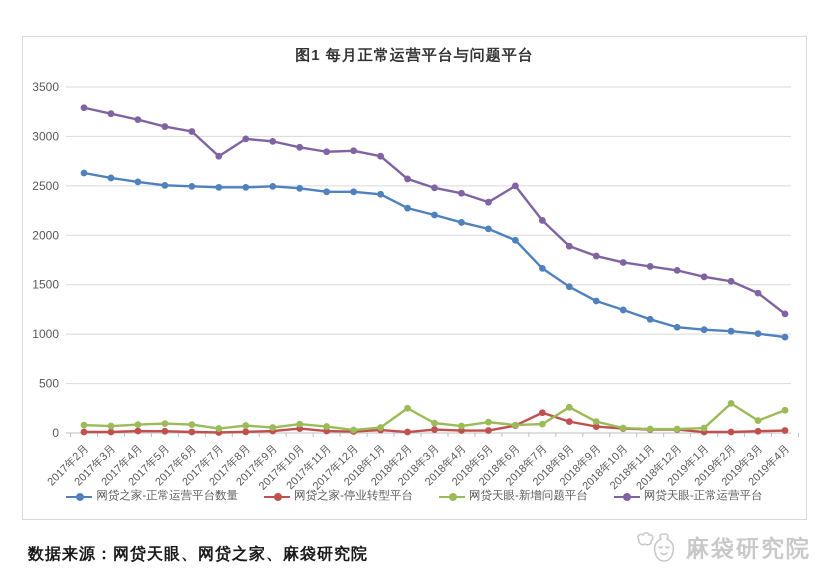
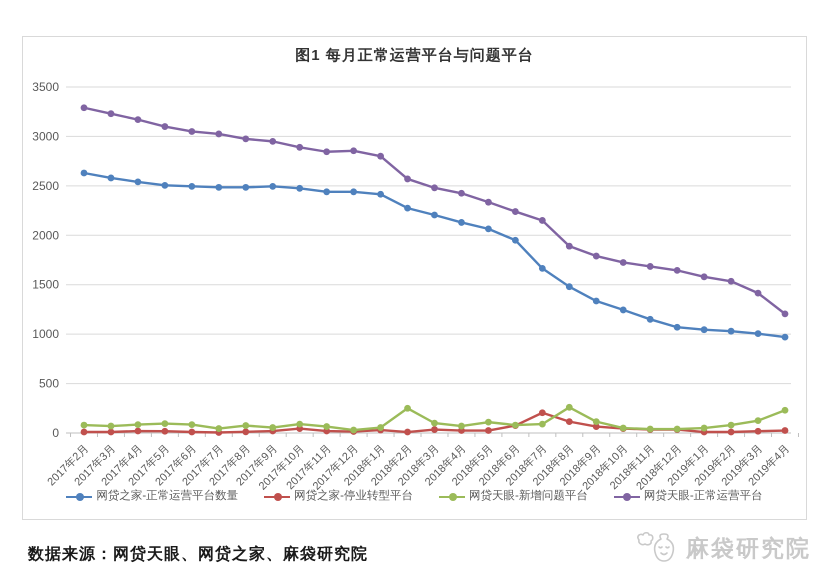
网贷天眼-正常运营平台/2017年7月: 2800 -> 3000
网贷天眼-正常运营平台/2018年6月: 2500 -> 2200
网贷天眼-新增问题平台/2019年2月: 300 -> 100
